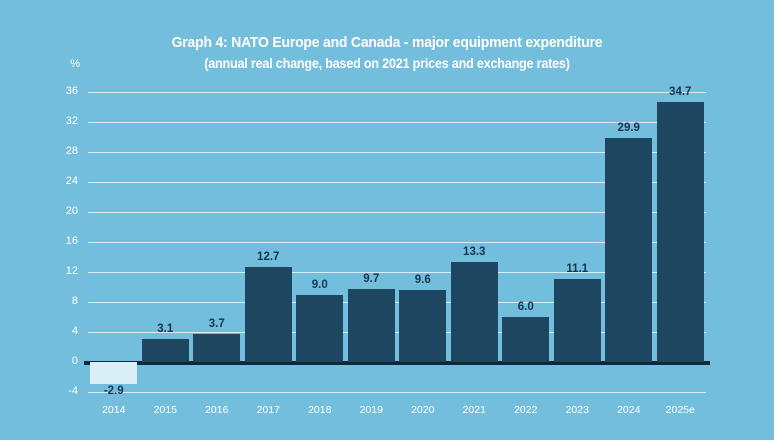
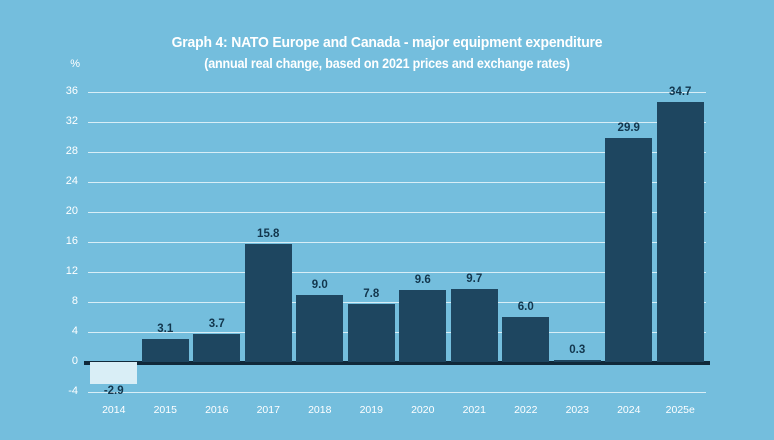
2017: 12.7 -> 15.8
2019: 9.7 -> 7.8
2021: 13.3 -> 9.7
2023: 11.1 -> 0.3
